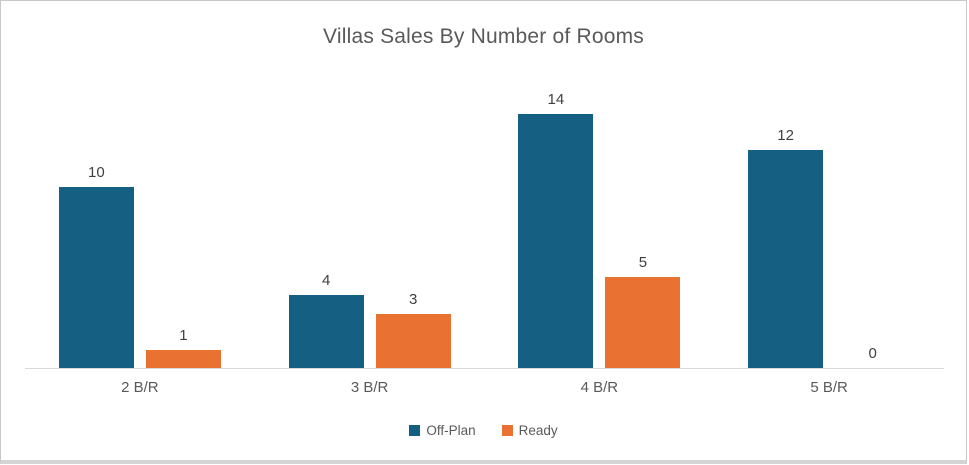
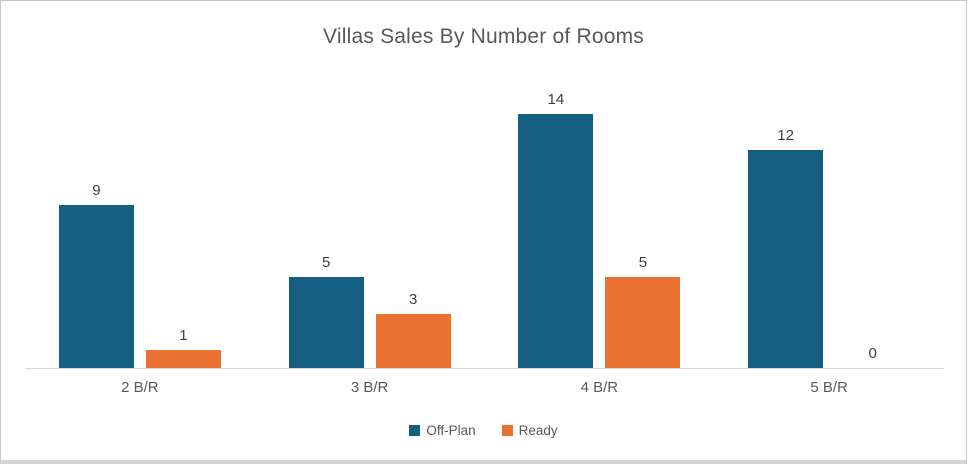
Off-Plan/2 B/R: 10 -> 9
Off-Plan/3 B/R: 4 -> 5
